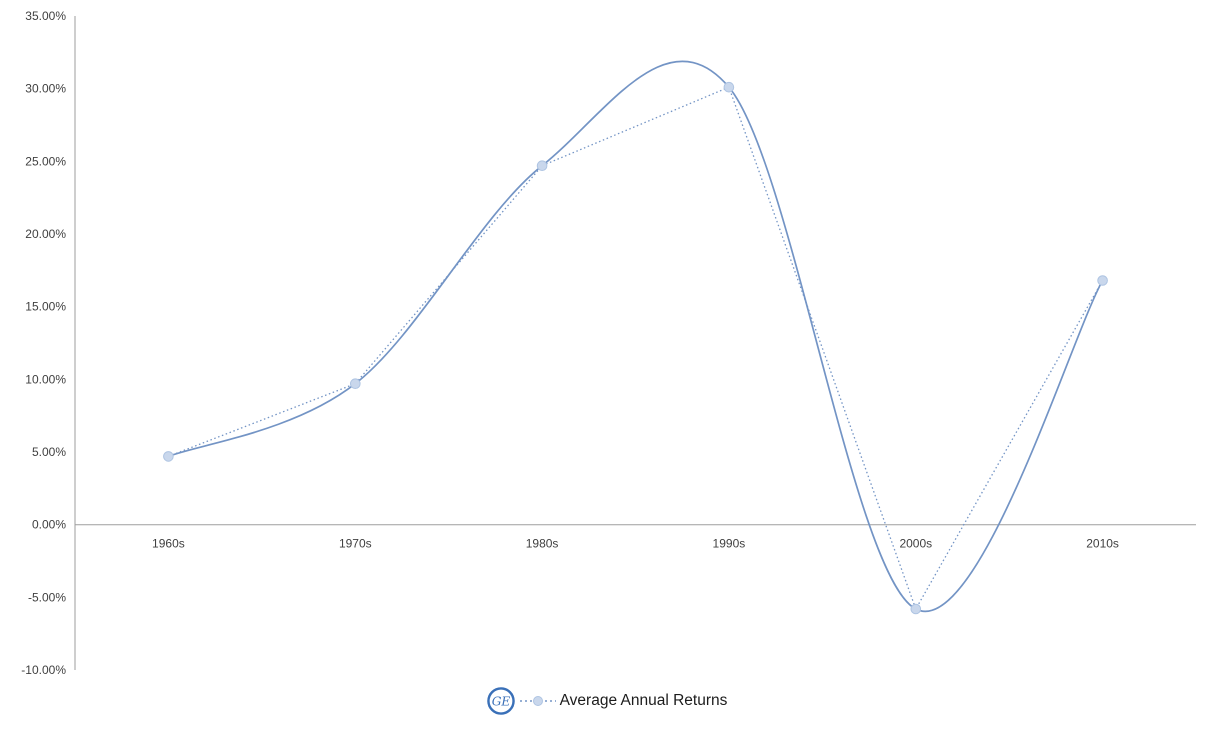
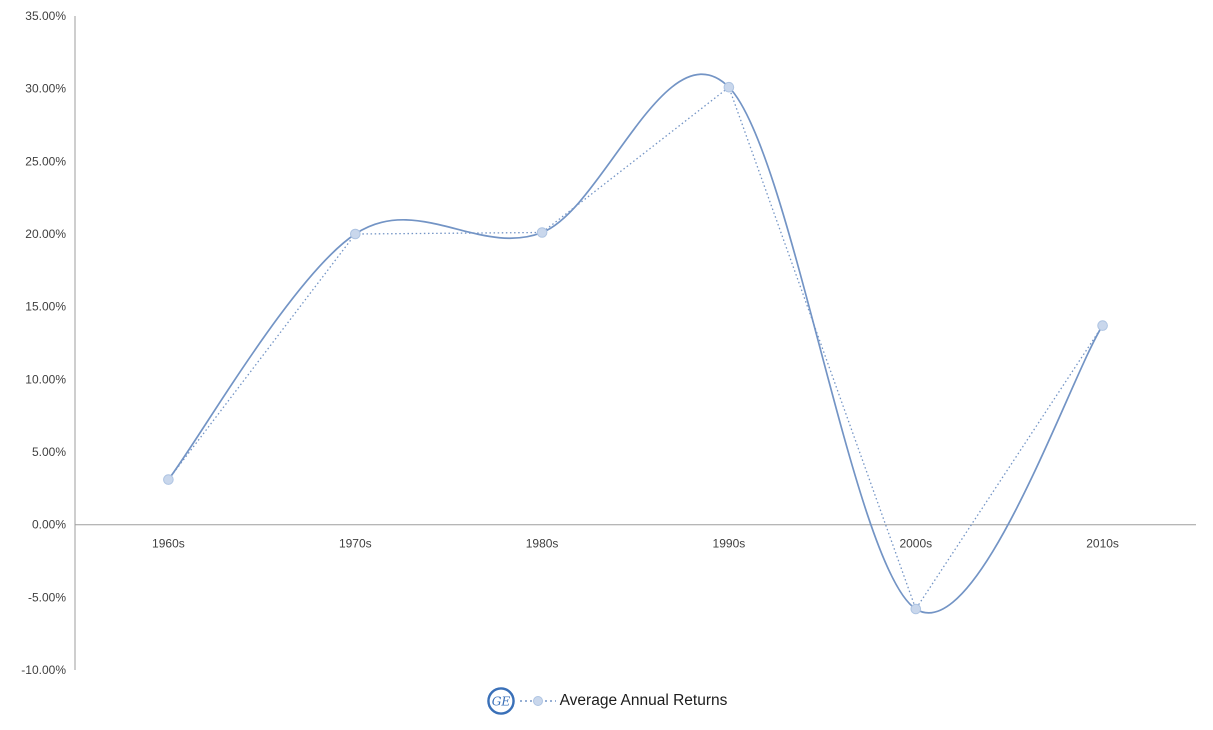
1960s: 4.7% -> 3.1%
1970s: 9.7% -> 20.0%
1980s: 24.7% -> 20.1%
2010s: 16.8% -> 13.7%
